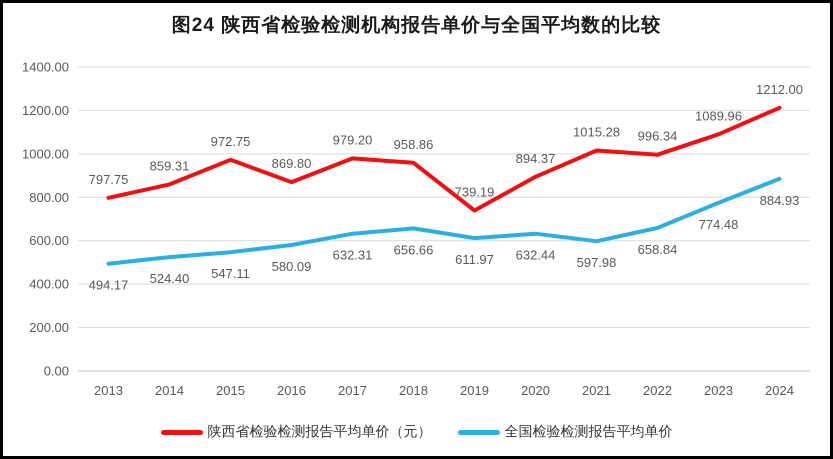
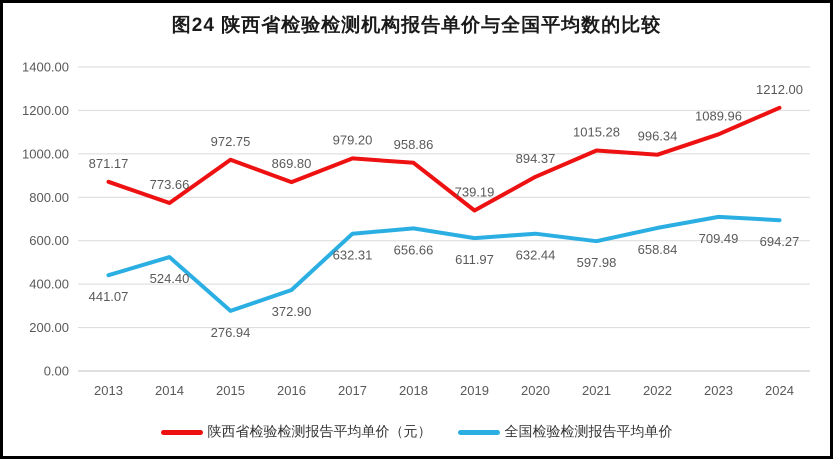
陕西省检验检测报告平均单价（元）/2013: 797.75 -> 871.17
全国检验检测报告平均单价/2013: 494.17 -> 441.07
陕西省检验检测报告平均单价（元）/2014: 859.31 -> 773.66
全国检验检测报告平均单价/2015: 547.11 -> 276.94
全国检验检测报告平均单价/2016: 580.09 -> 372.90
全国检验检测报告平均单价/2023: 774.48 -> 709.49
全国检验检测报告平均单价/2024: 884.93 -> 694.27
